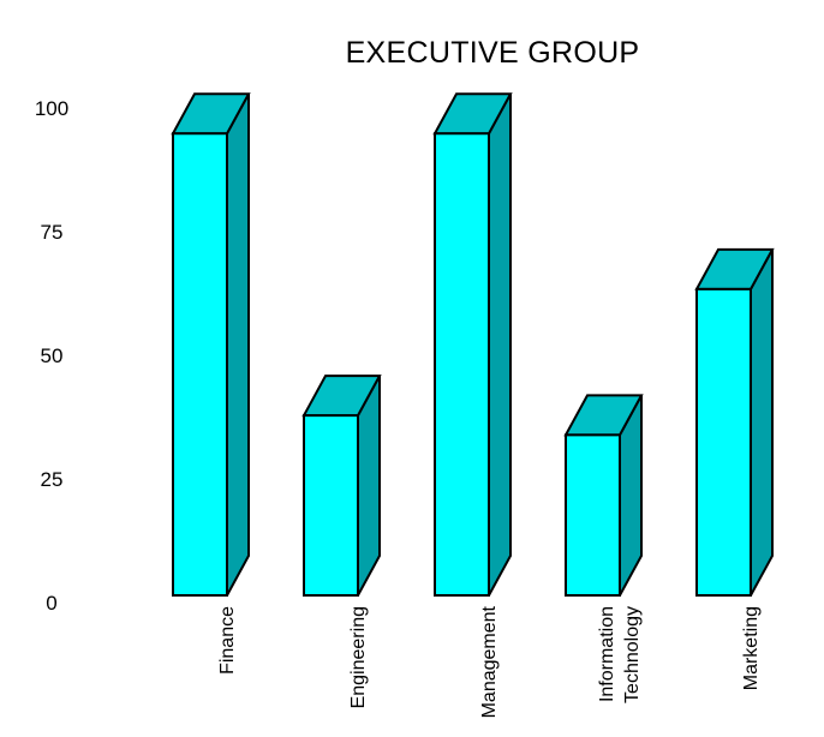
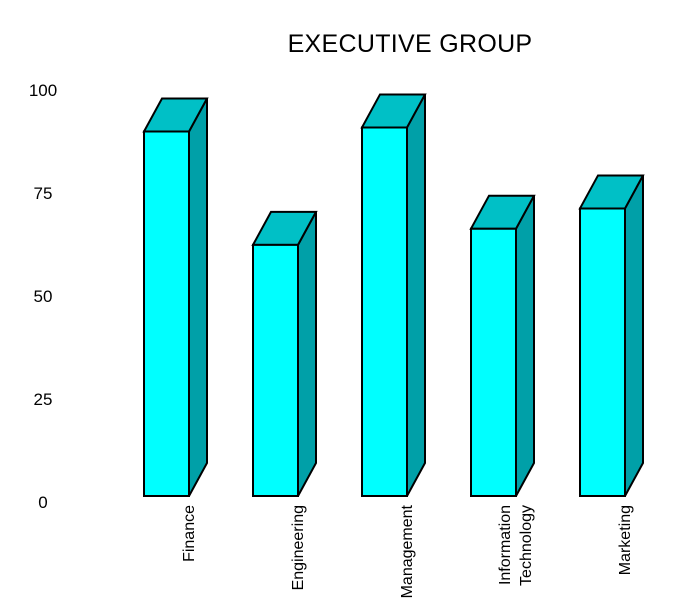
Finance: 95 -> 90
Engineering: 37 -> 62
Management: 95 -> 91
Information Technology: 33 -> 66
Marketing: 63 -> 71
